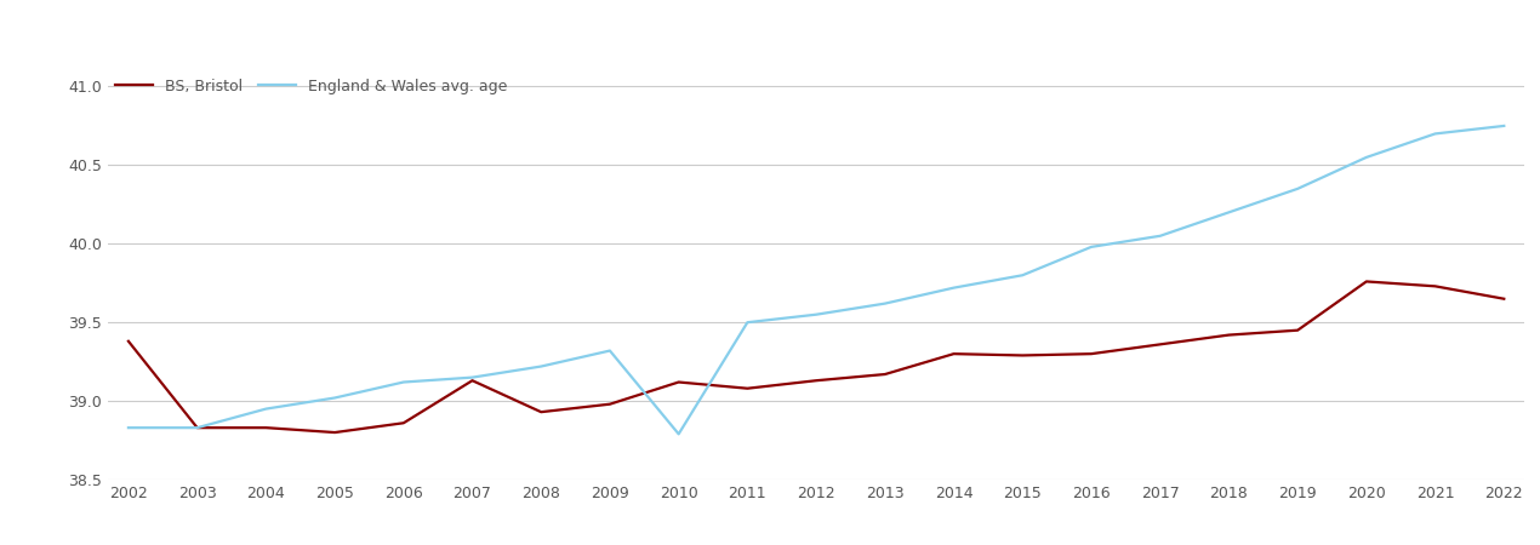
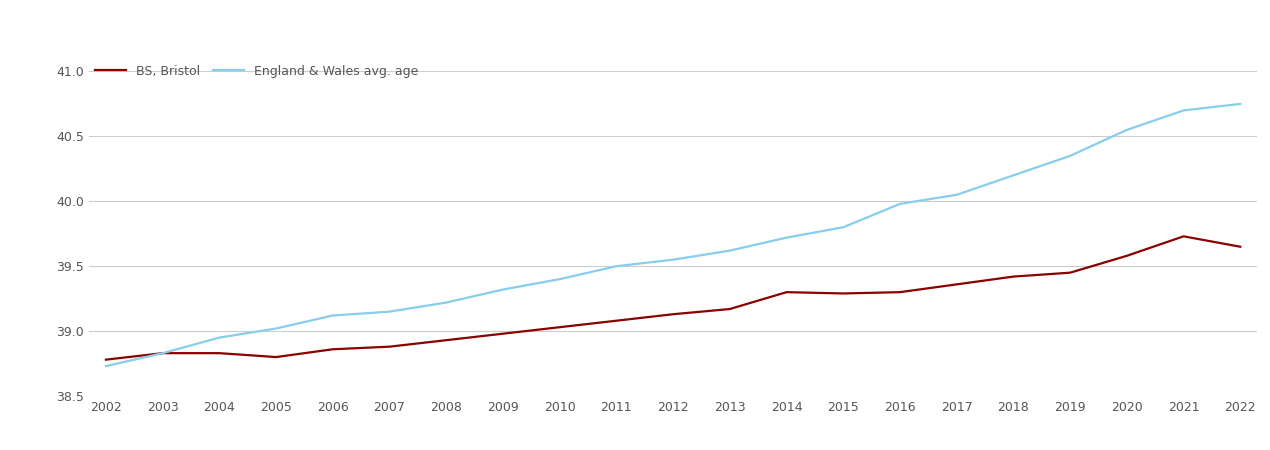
BS, Bristol/2002: 39.38 -> 38.78
England & Wales avg. age/2002: 38.83 -> 38.73
BS, Bristol/2007: 39.13 -> 38.88
BS, Bristol/2010: 39.12 -> 39.03
England & Wales avg. age/2010: 38.79 -> 39.40
BS, Bristol/2020: 39.76 -> 39.58
